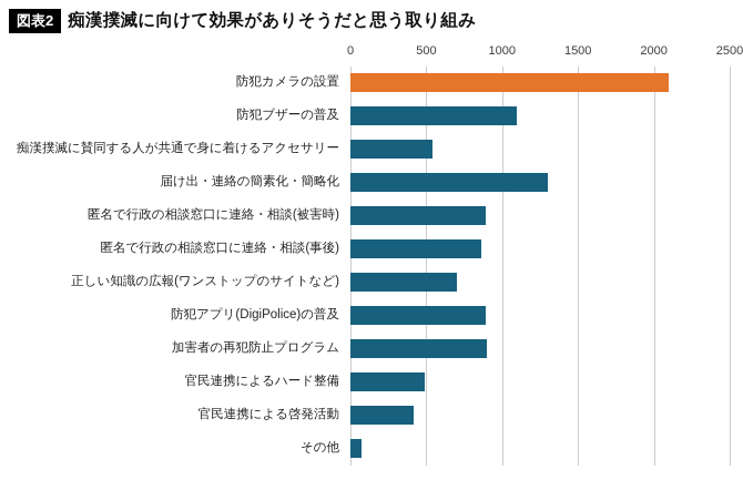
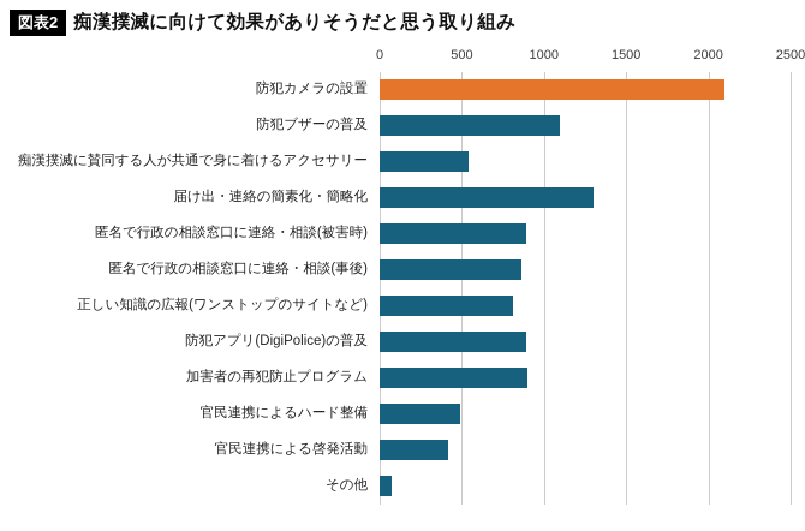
正しい知識の広報(ワンストップのサイトなど): 700 -> 810
